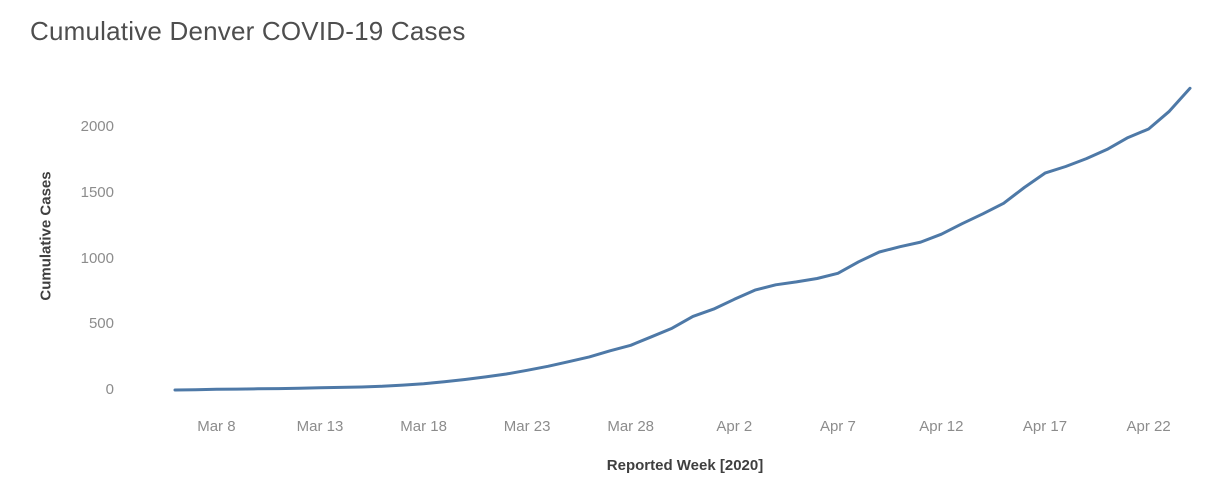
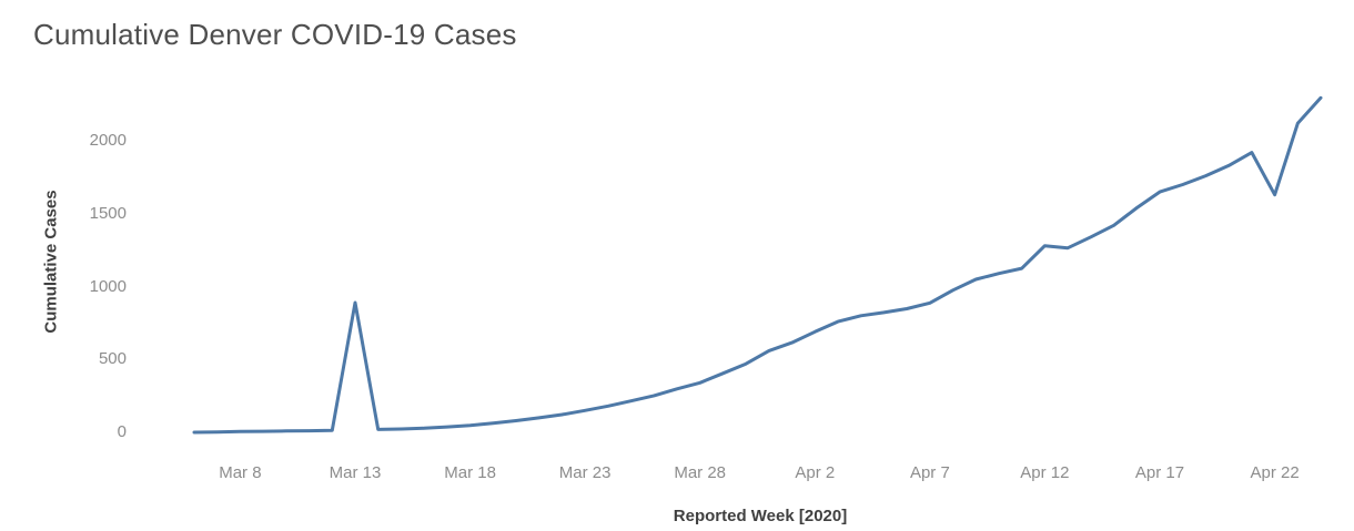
Mar 13: 20 -> 890
Apr 12: 1180 -> 1280
Apr 22: 1980 -> 1630
